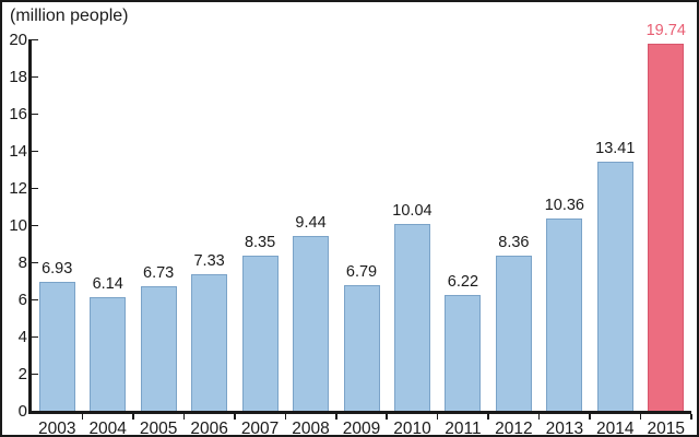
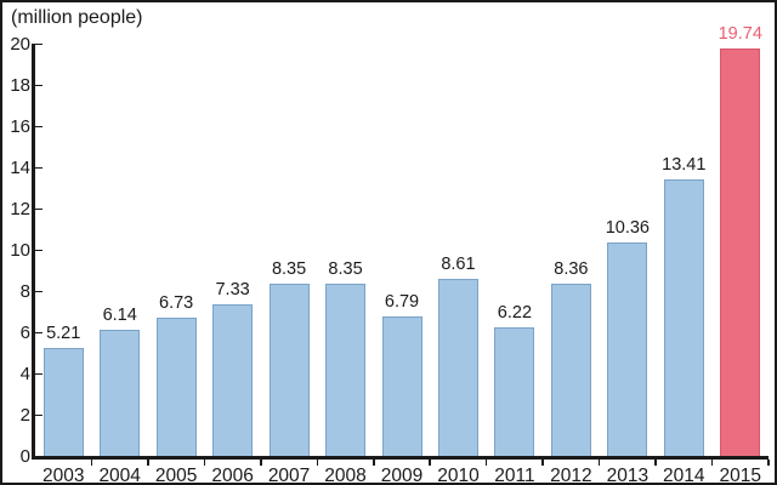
2003: 6.93 -> 5.21
2008: 9.44 -> 8.35
2010: 10.04 -> 8.61
